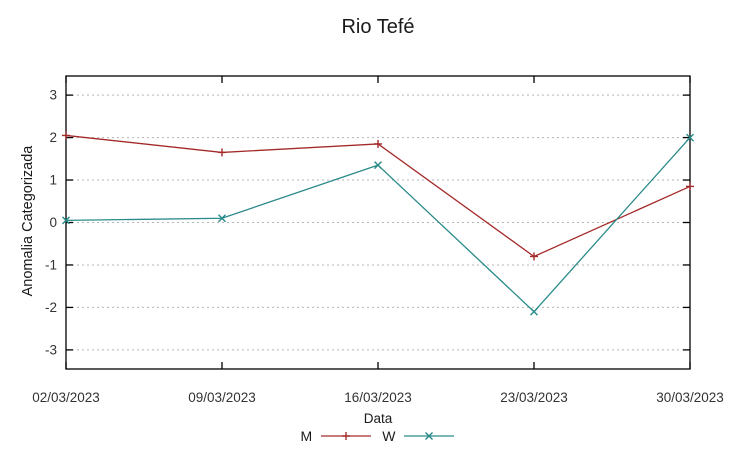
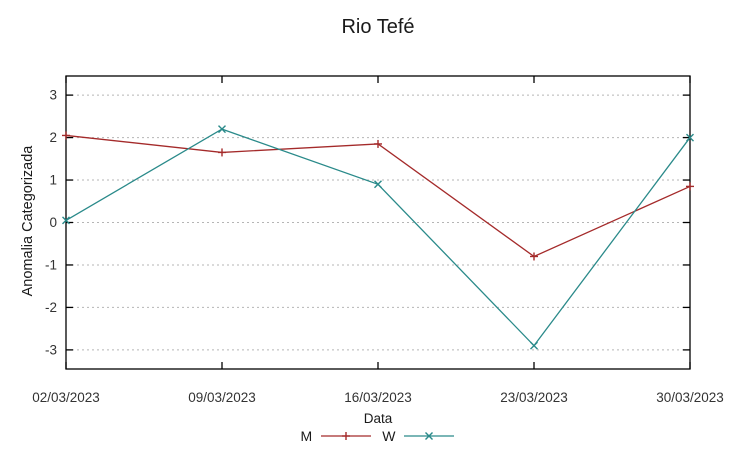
W/09/03/2023: 0.1 -> 2.2
W/16/03/2023: 1.4 -> 0.9
W/23/03/2023: -2.1 -> -2.9
